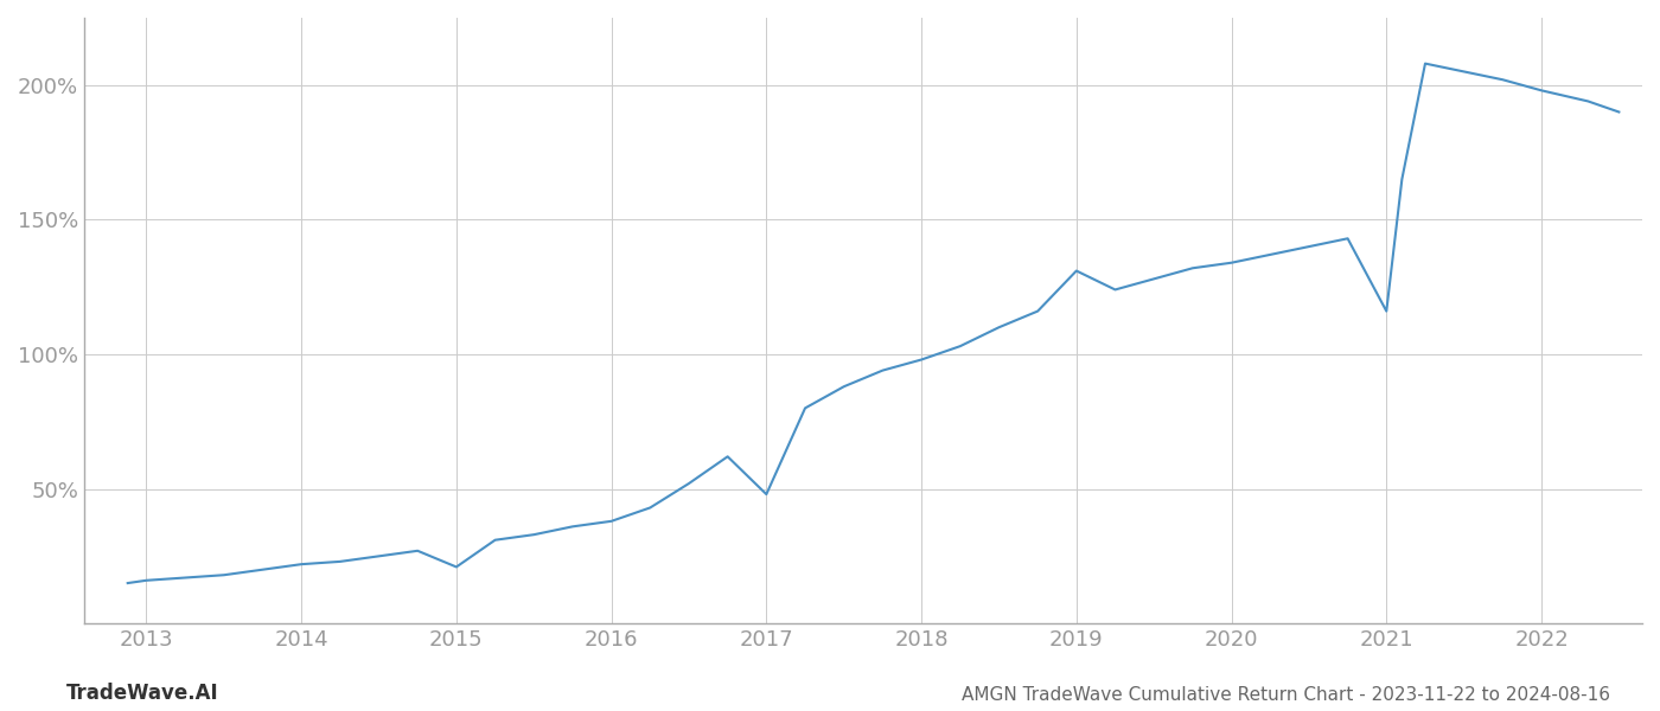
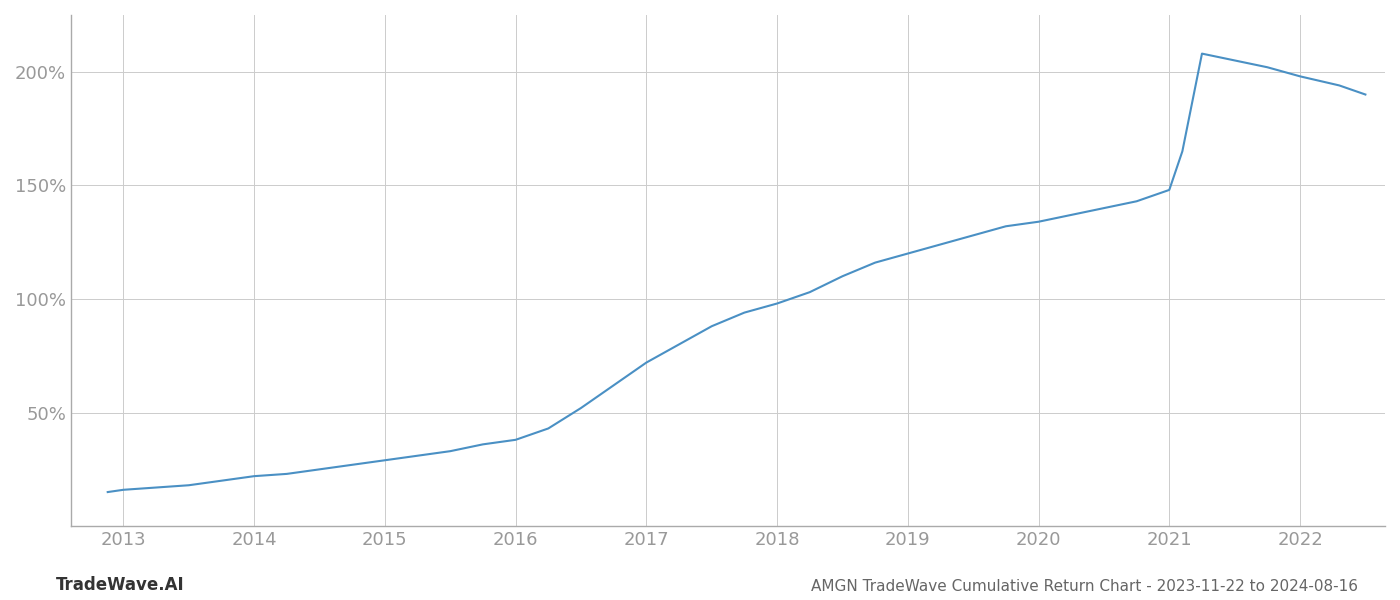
2015: 21% -> 29%
2017: 48% -> 72%
2019: 131% -> 120%
2021: 116% -> 148%
